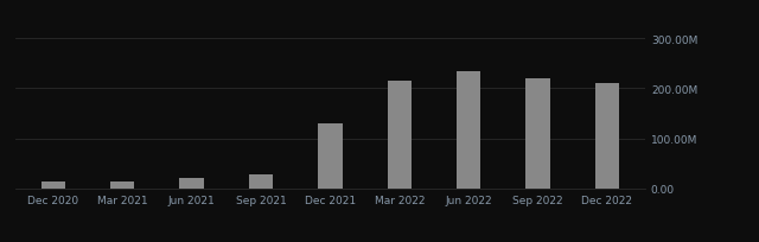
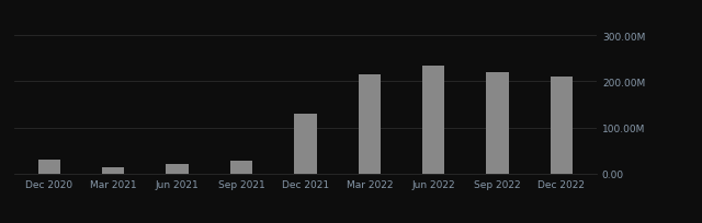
Dec 2020: 14M -> 30M
